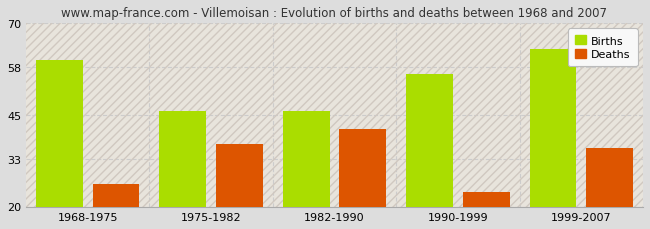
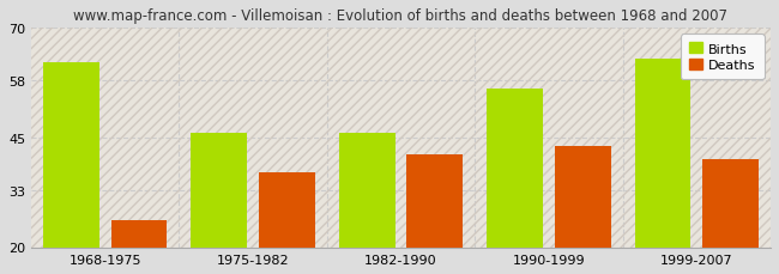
Births/1968-1975: 60 -> 62
Deaths/1990-1999: 24 -> 43
Deaths/1999-2007: 36 -> 40
